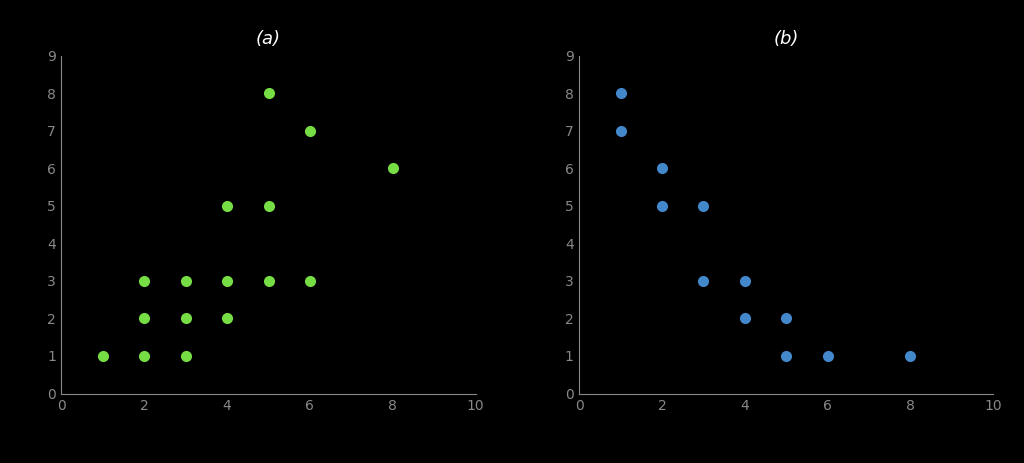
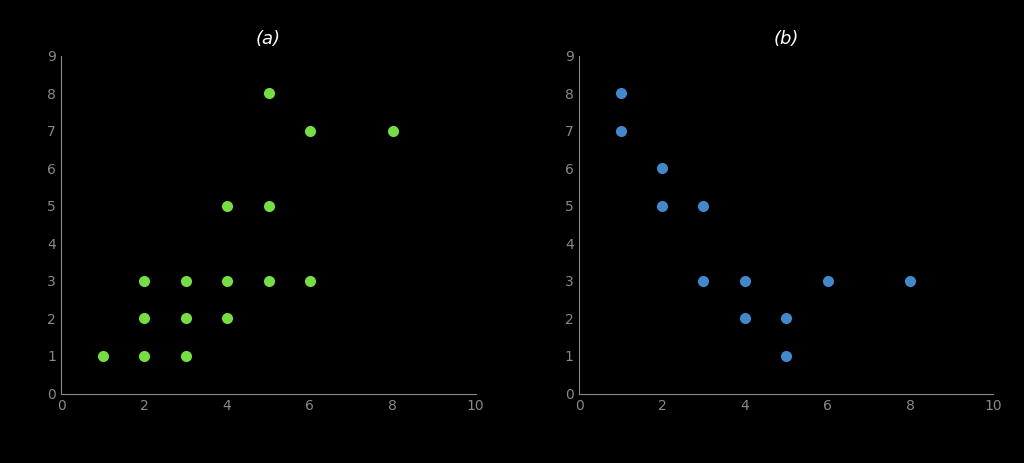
(a)/8: 6 -> 7
(b)/6: 1 -> 3
(b)/8: 1 -> 3
